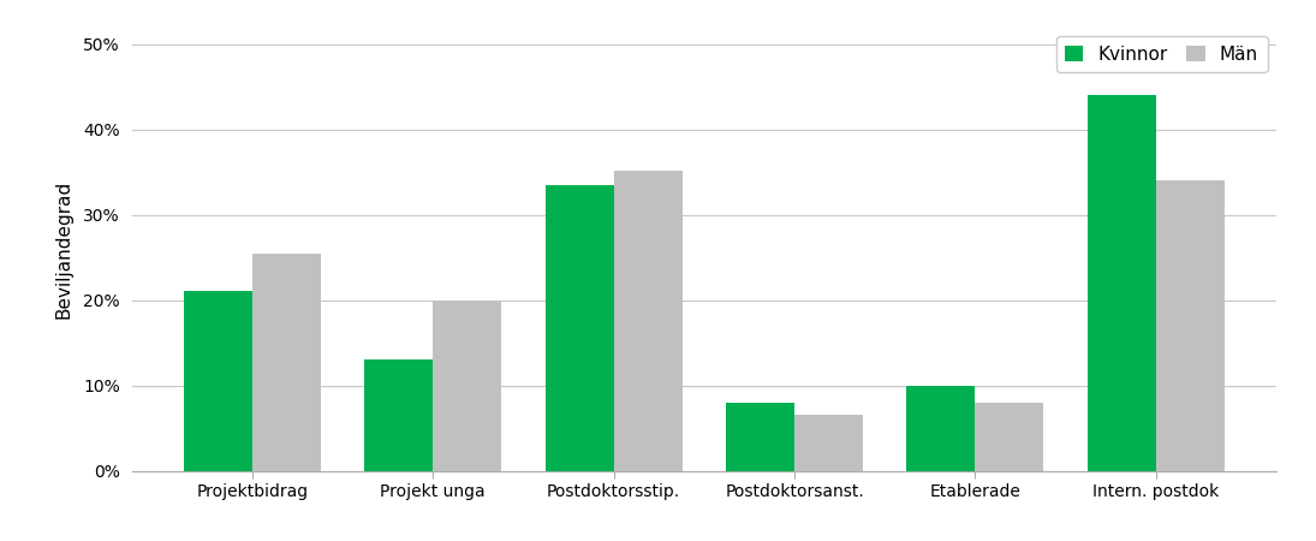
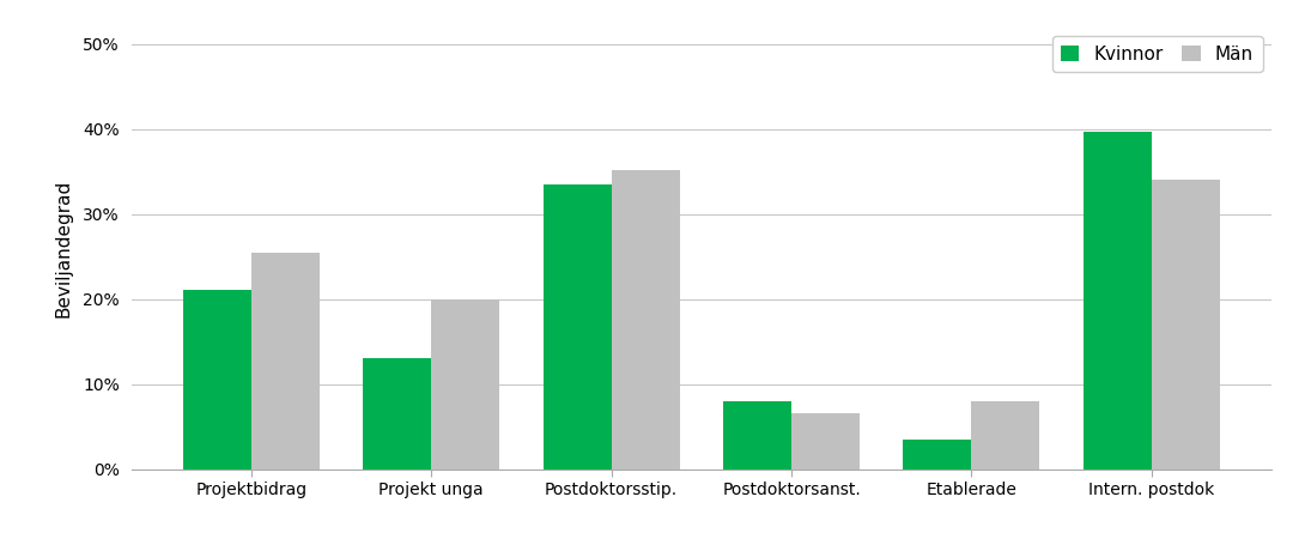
Kvinnor/Etablerade: 10.0% -> 3.4%
Kvinnor/Intern. postdok: 44.0% -> 39.6%
